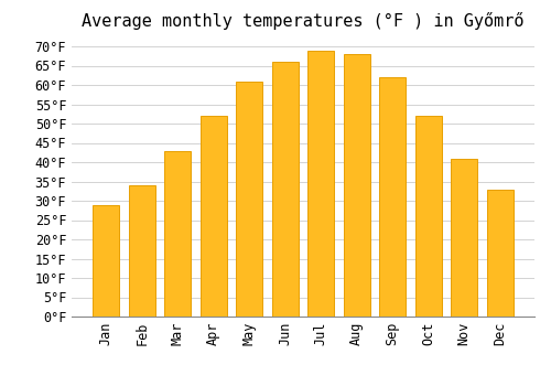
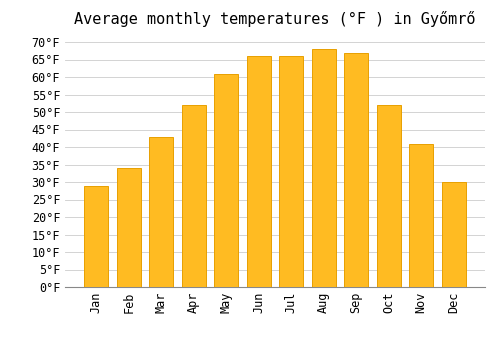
Jul: 69°F -> 66°F
Sep: 62°F -> 67°F
Dec: 33°F -> 30°F
